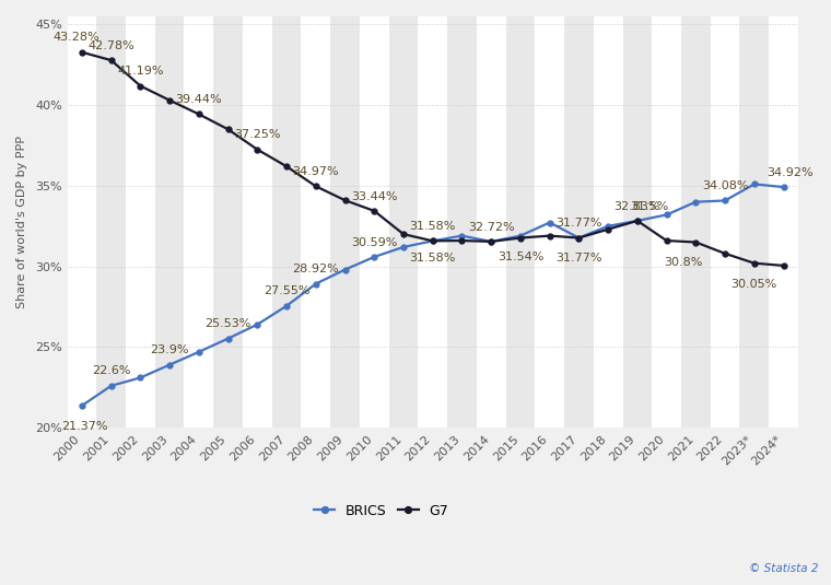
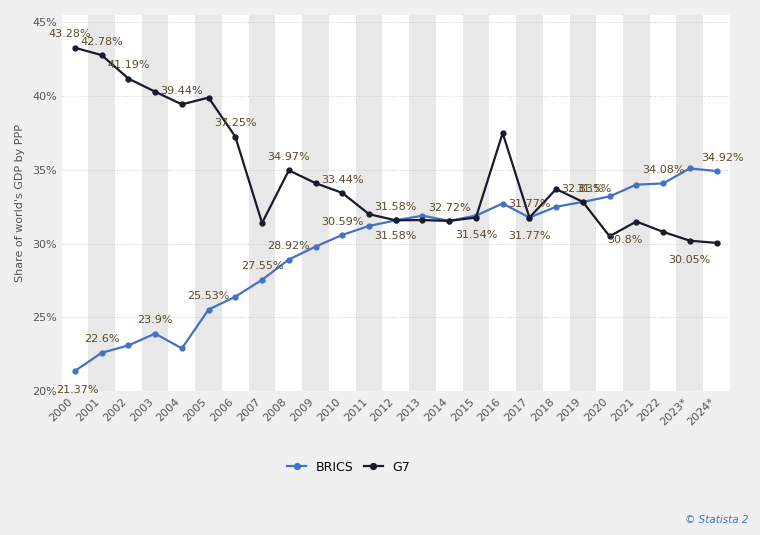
BRICS/2004: 24.7% -> 22.9%
G7/2005: 38.5% -> 39.9%
G7/2007: 36.2% -> 31.4%
G7/2016: 31.9% -> 37.5%
G7/2018: 32.3% -> 33.7%
G7/2020: 31.6% -> 30.5%
